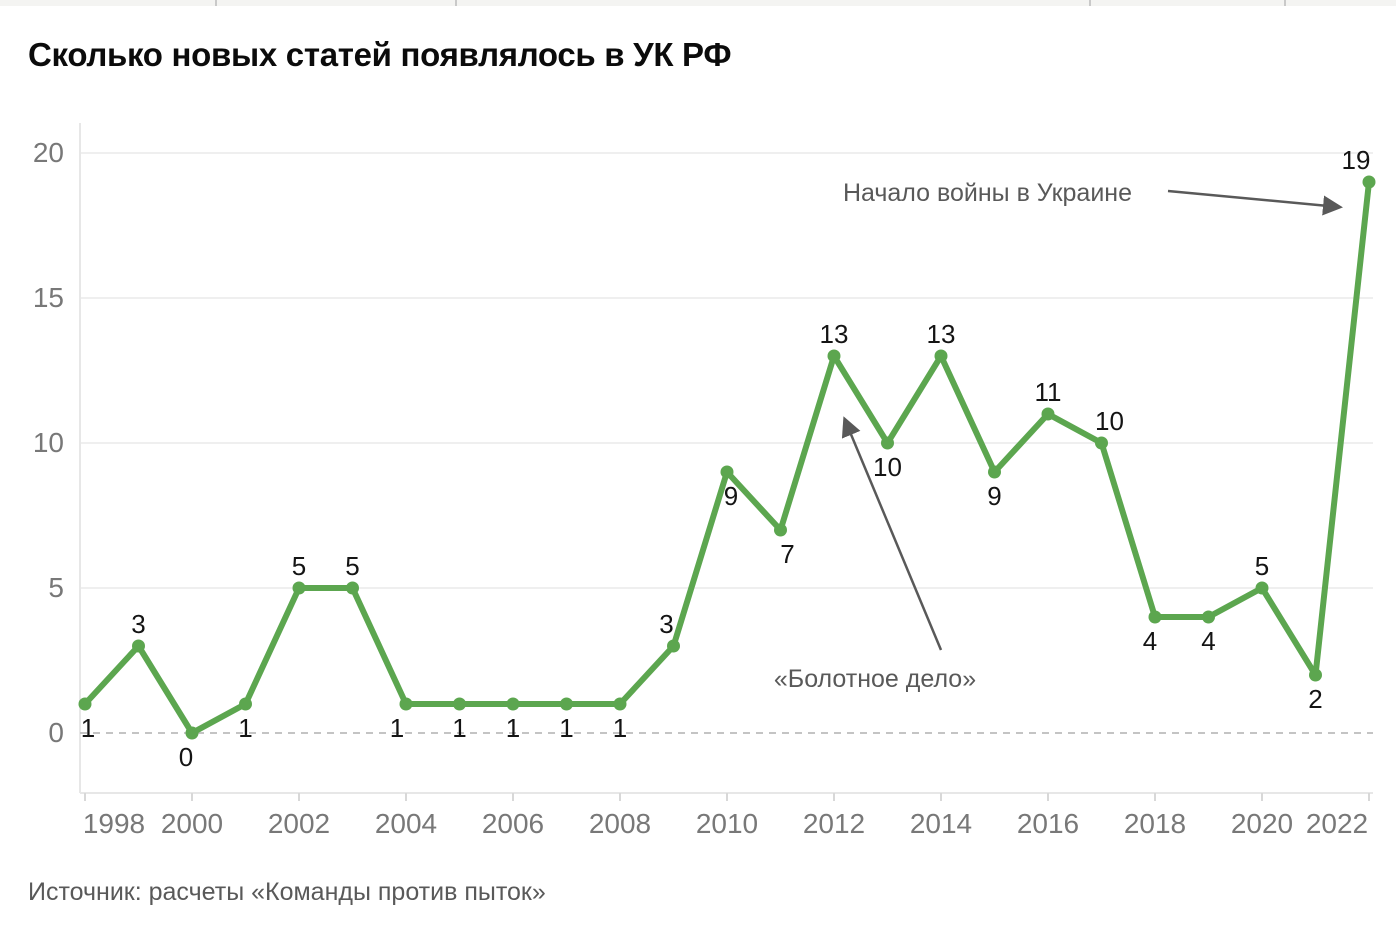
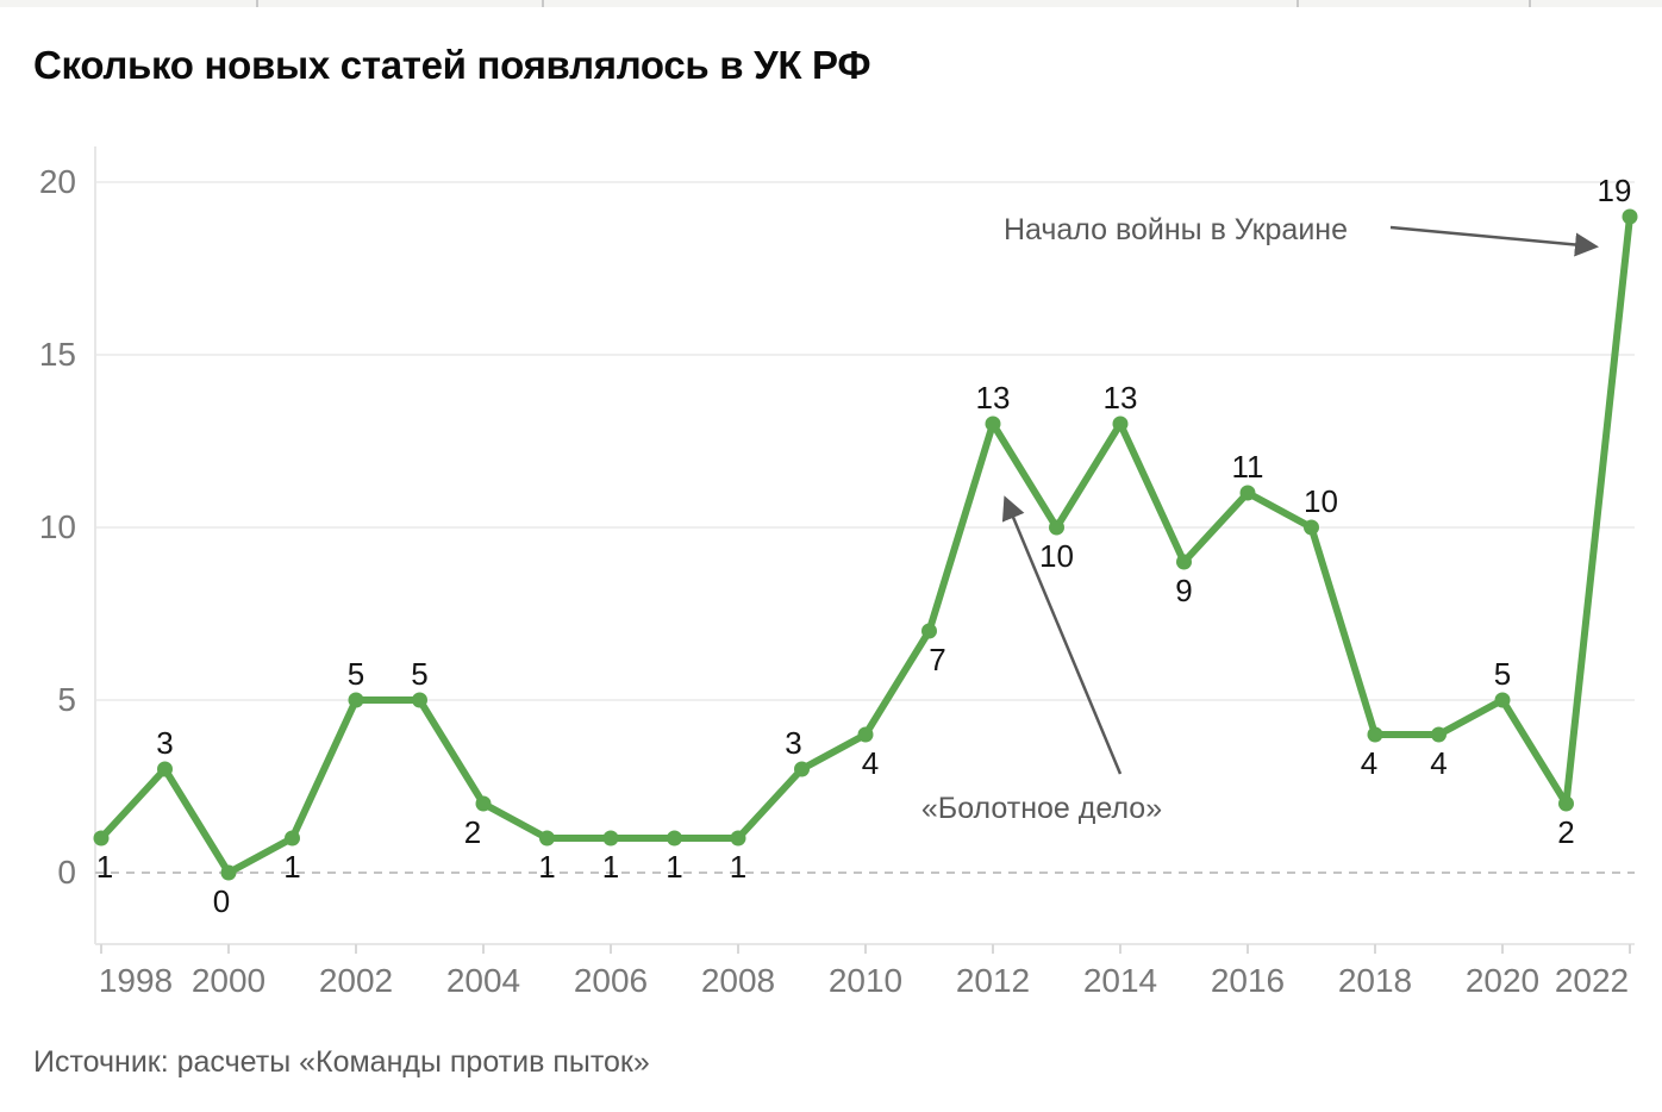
2004: 1 -> 2
2010: 9 -> 4
